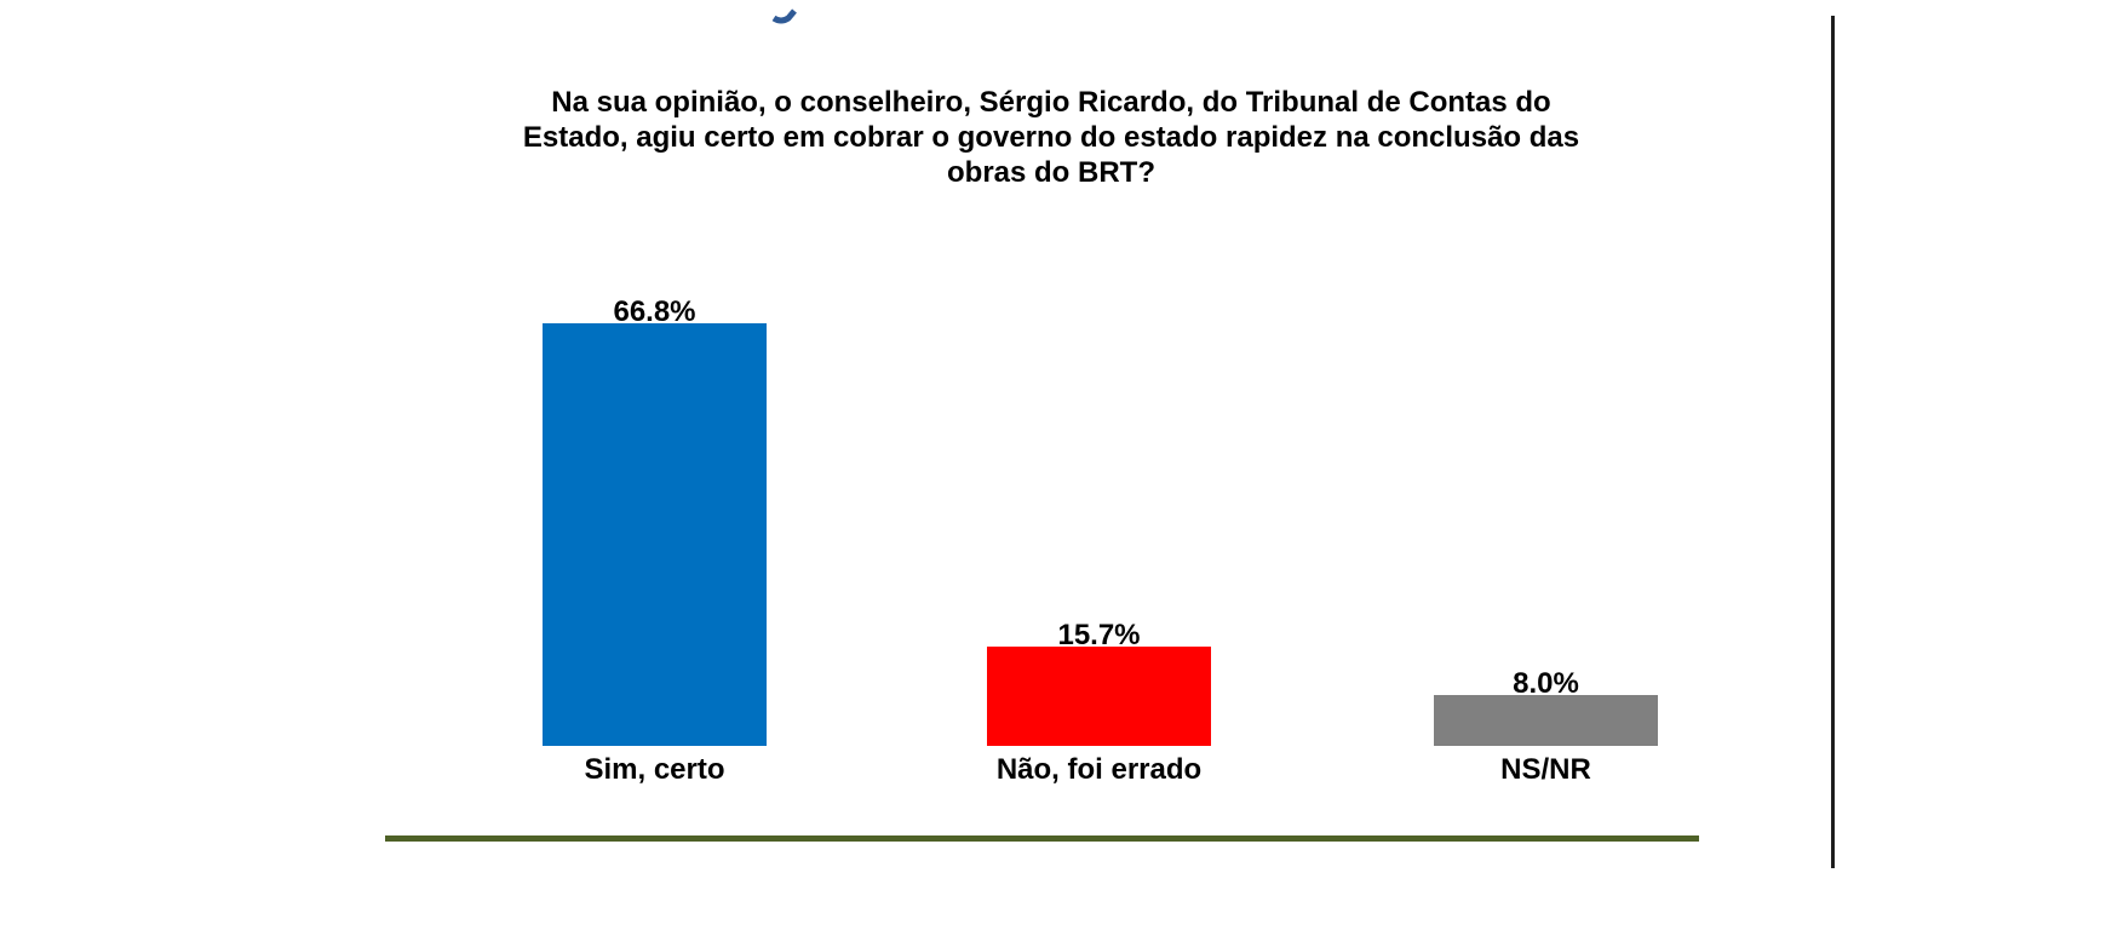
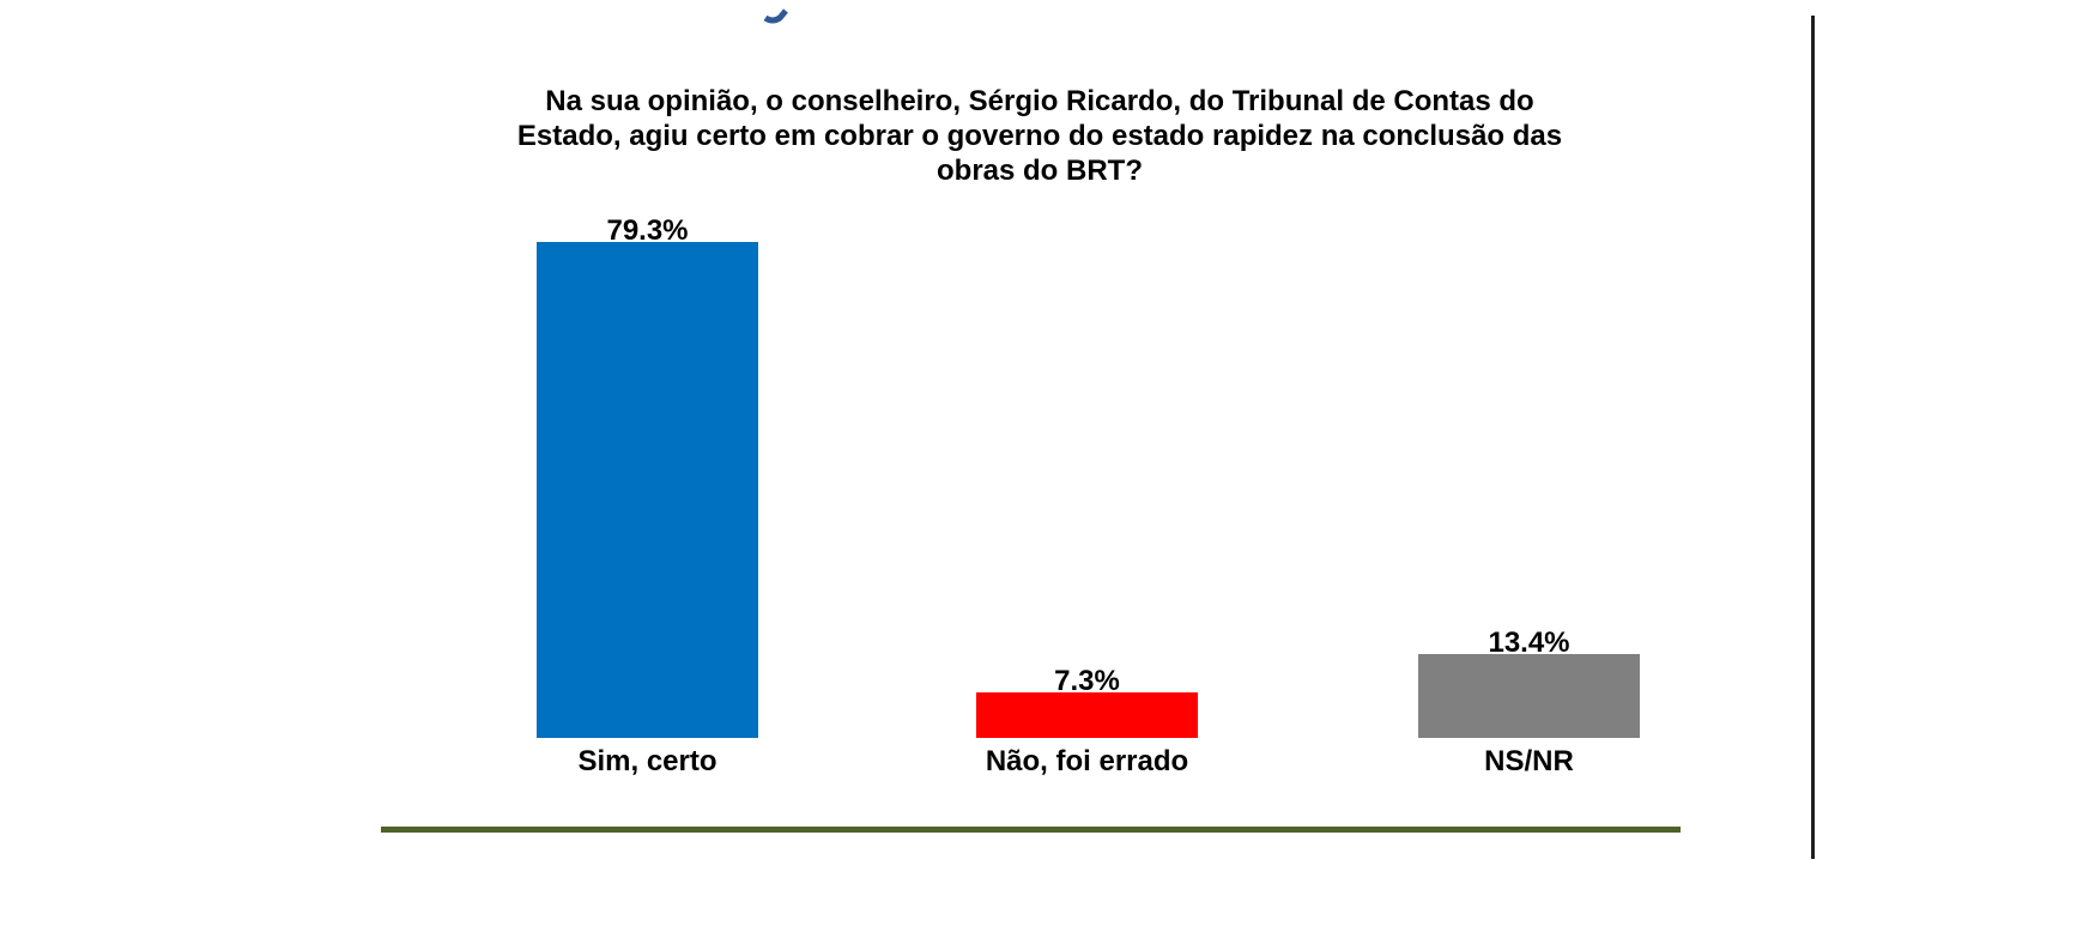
Sim, certo: 66.8% -> 79.3%
Não, foi errado: 15.7% -> 7.3%
NS/NR: 8.0% -> 13.4%
